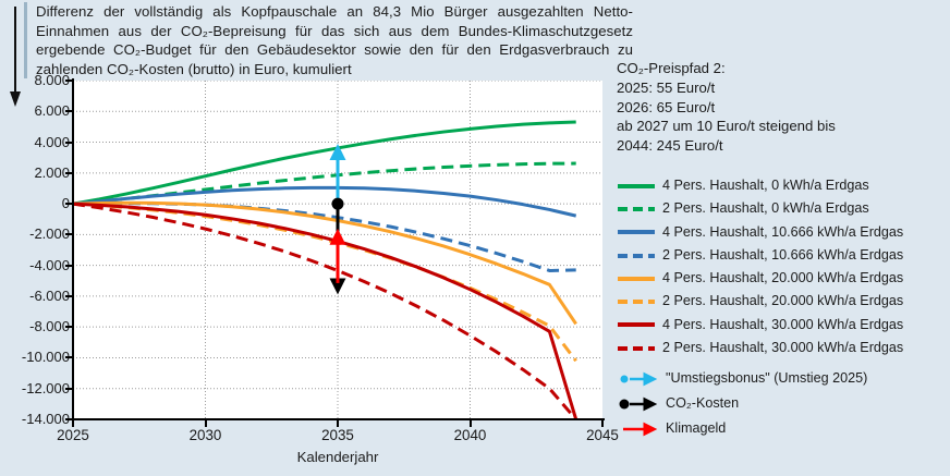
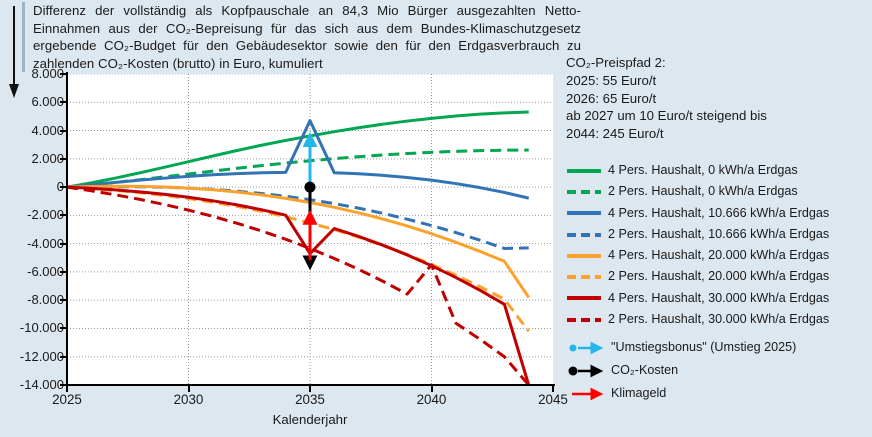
4 Pers. Haushalt, 10.666 kWh/a Erdgas/2035: 1000 -> 4700
4 Pers. Haushalt, 30.000 kWh/a Erdgas/2035: -2400 -> -4700
2 Pers. Haushalt, 30.000 kWh/a Erdgas/2040: -8600 -> -5500
